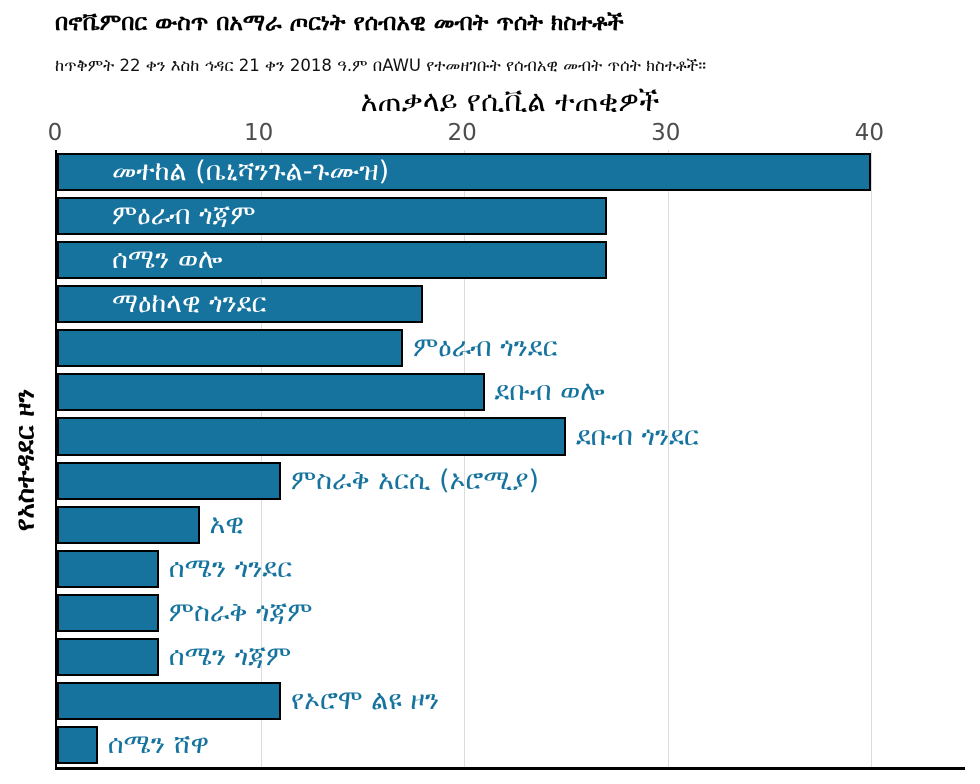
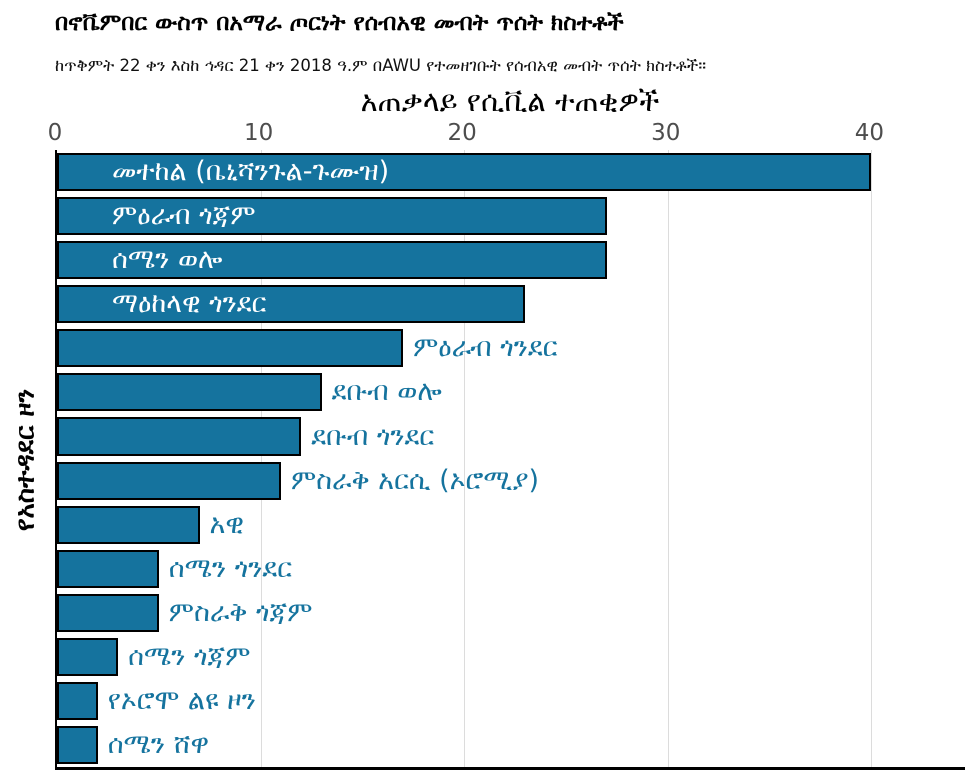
ማዕከላዊ ጎንደር: 18 -> 23
ደቡብ ወሎ: 21 -> 13
ደቡብ ጎንደር: 25 -> 12
ሰሜን ጎጃም: 5 -> 3
የኦሮሞ ልዩ ዞን: 11 -> 2
